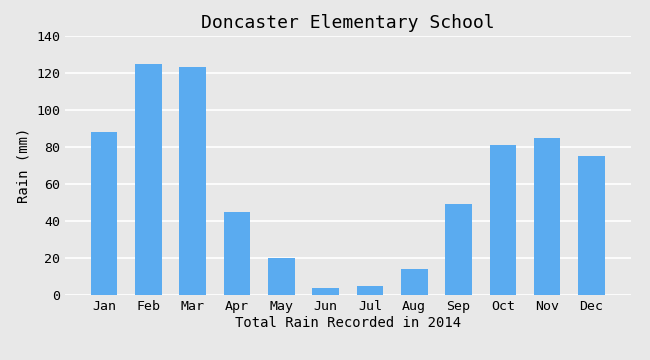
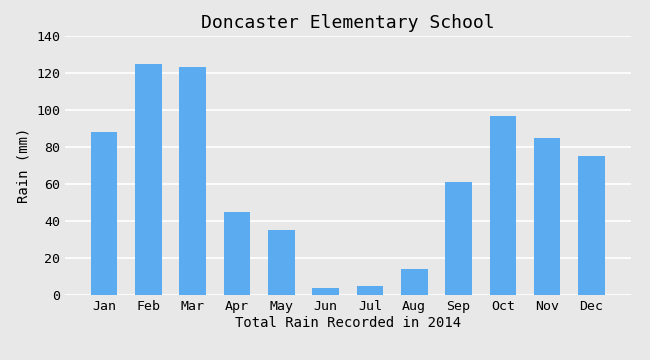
May: 20 -> 35
Sep: 49 -> 61
Oct: 81 -> 97
